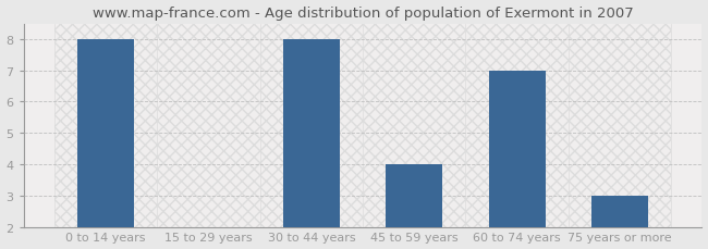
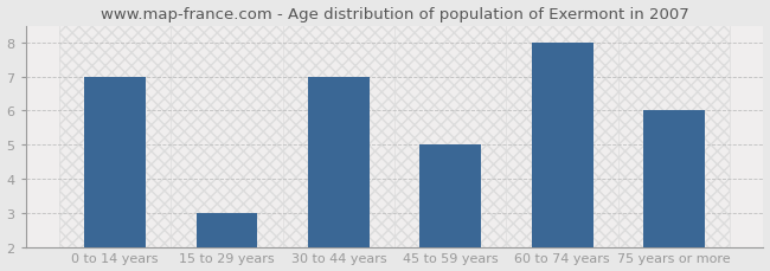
0 to 14 years: 8 -> 7
15 to 29 years: 2 -> 3
30 to 44 years: 8 -> 7
45 to 59 years: 4 -> 5
60 to 74 years: 7 -> 8
75 years or more: 3 -> 6
